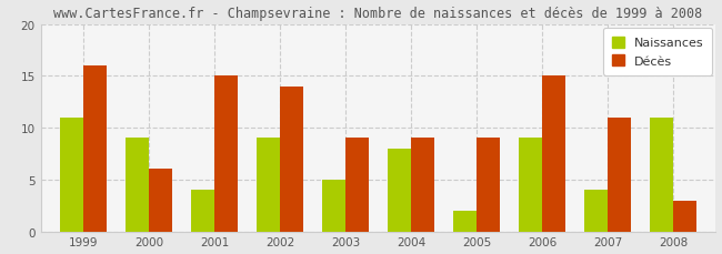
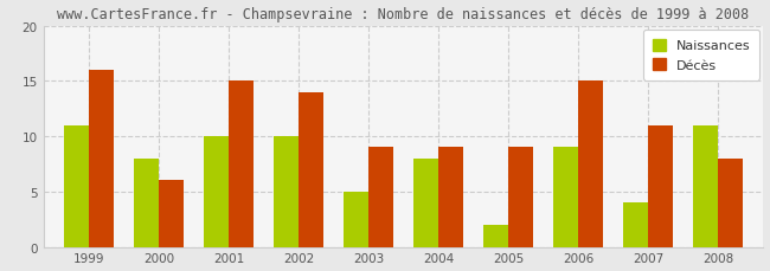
Naissances/2000: 9 -> 8
Naissances/2001: 4 -> 10
Naissances/2002: 9 -> 10
Décès/2008: 3 -> 8
